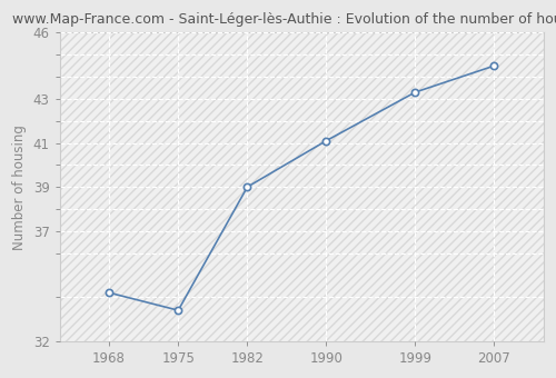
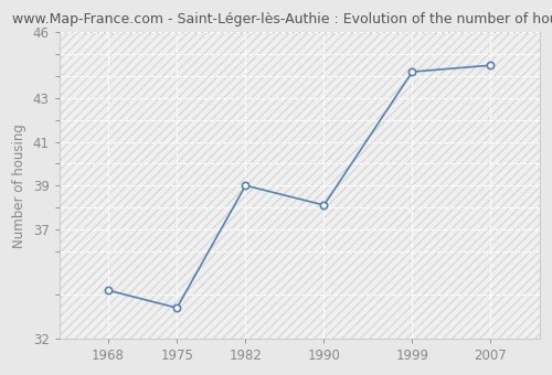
1990: 41.1 -> 38.1
1999: 43.3 -> 44.2
